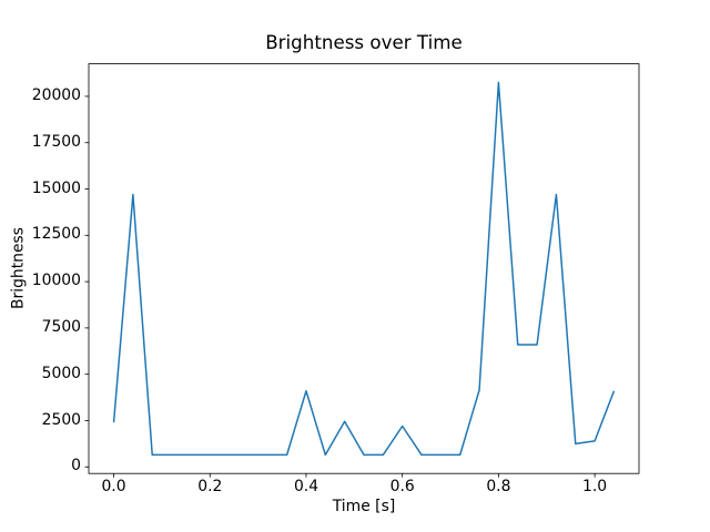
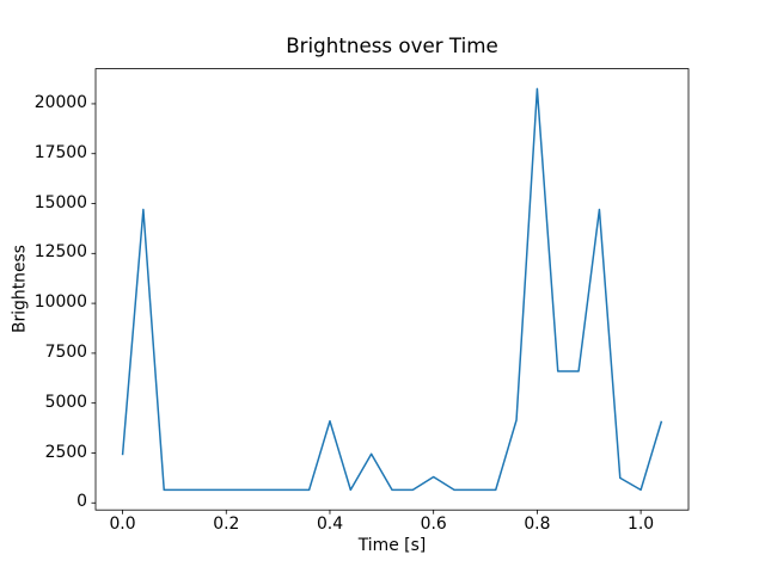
0.6: 2200 -> 1300
1.0: 1400 -> 600
